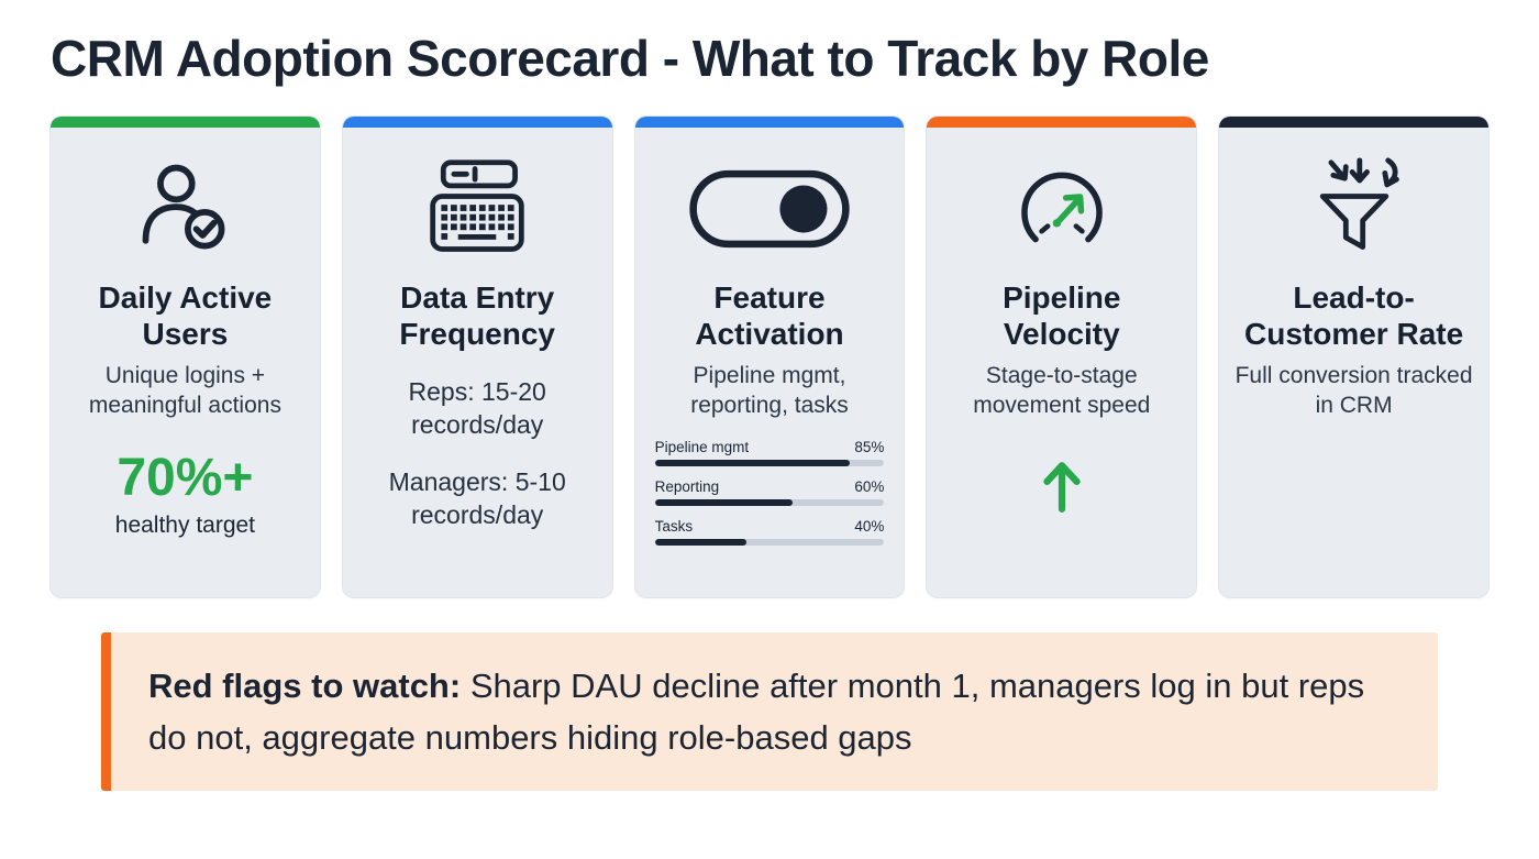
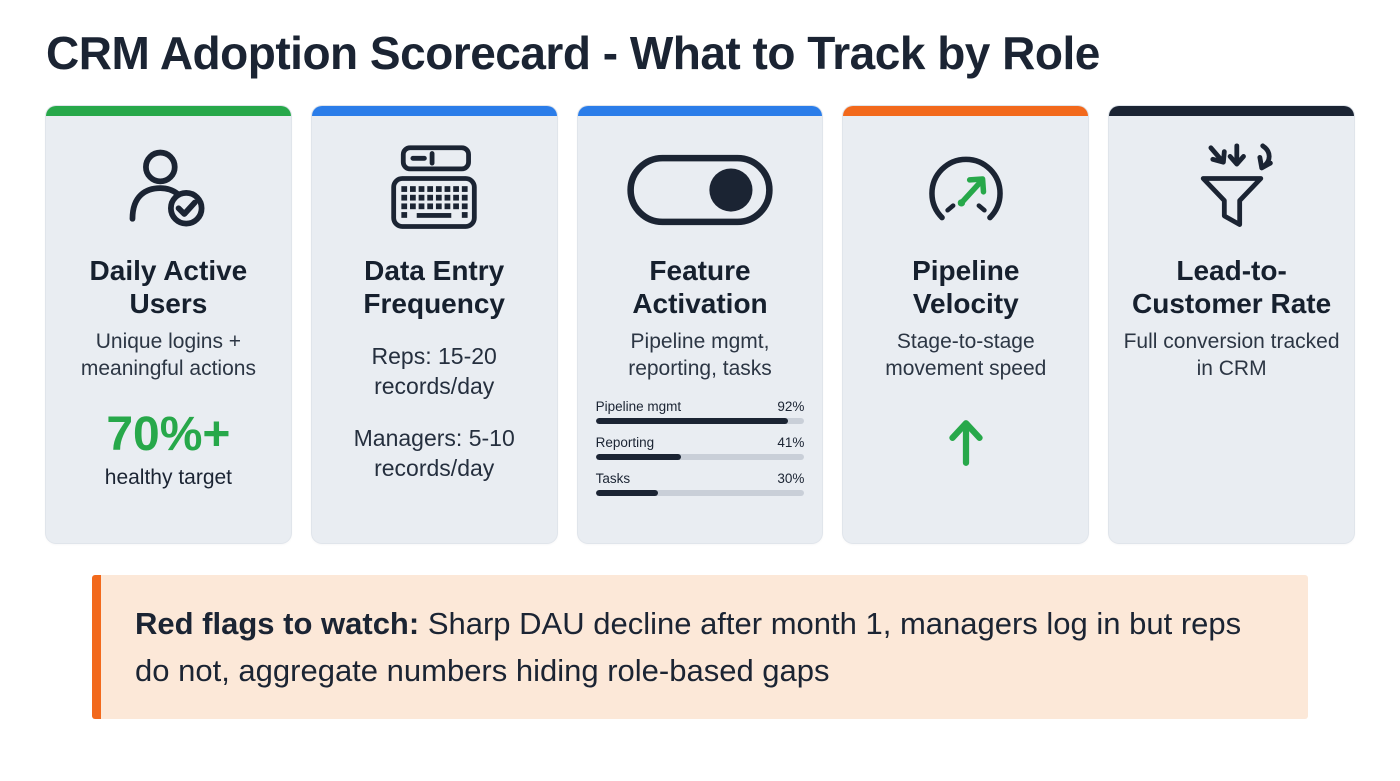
Pipeline mgmt: 85% -> 92%
Reporting: 60% -> 41%
Tasks: 40% -> 30%
